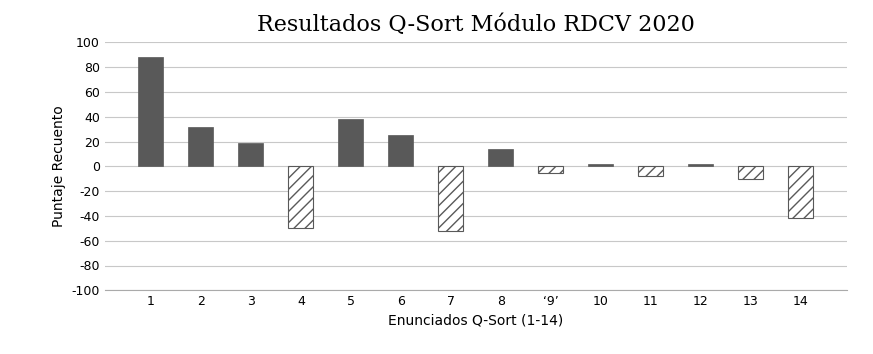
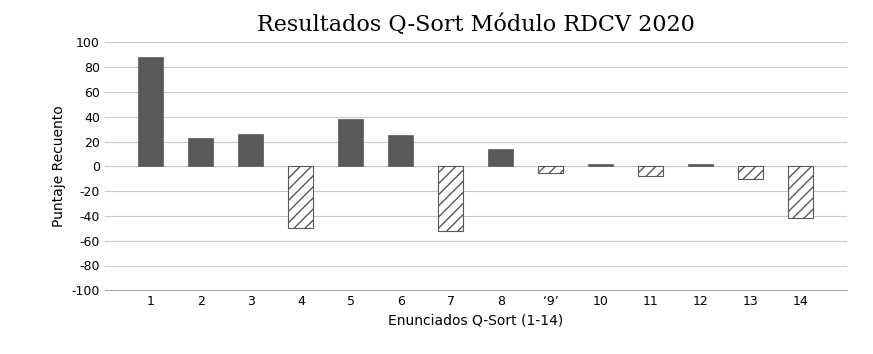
2: 32 -> 23
3: 19 -> 26
